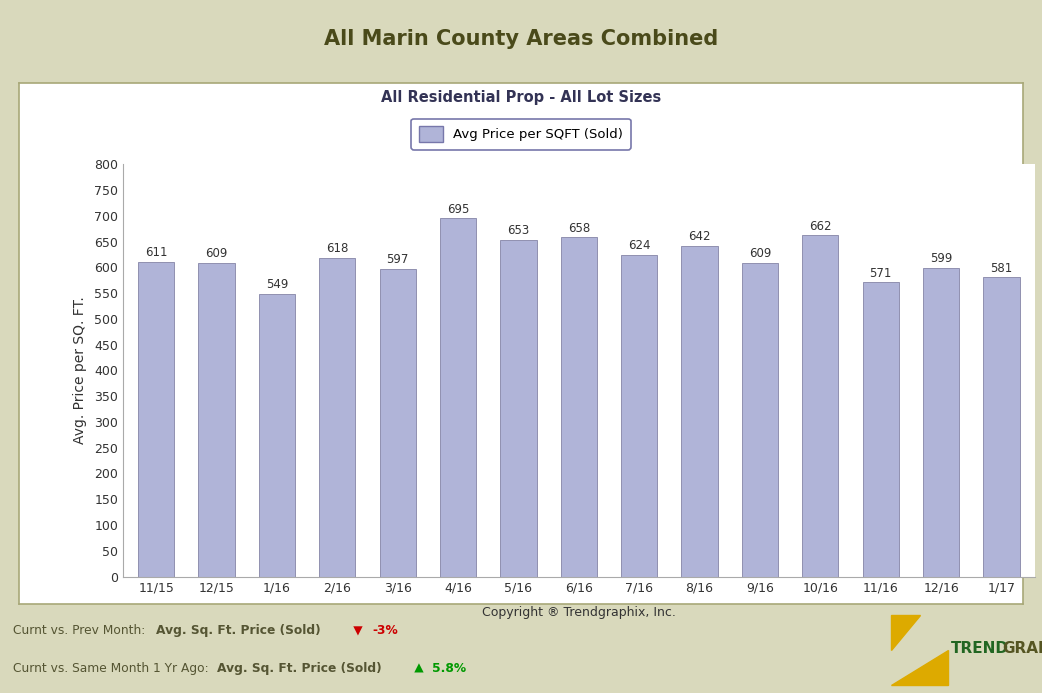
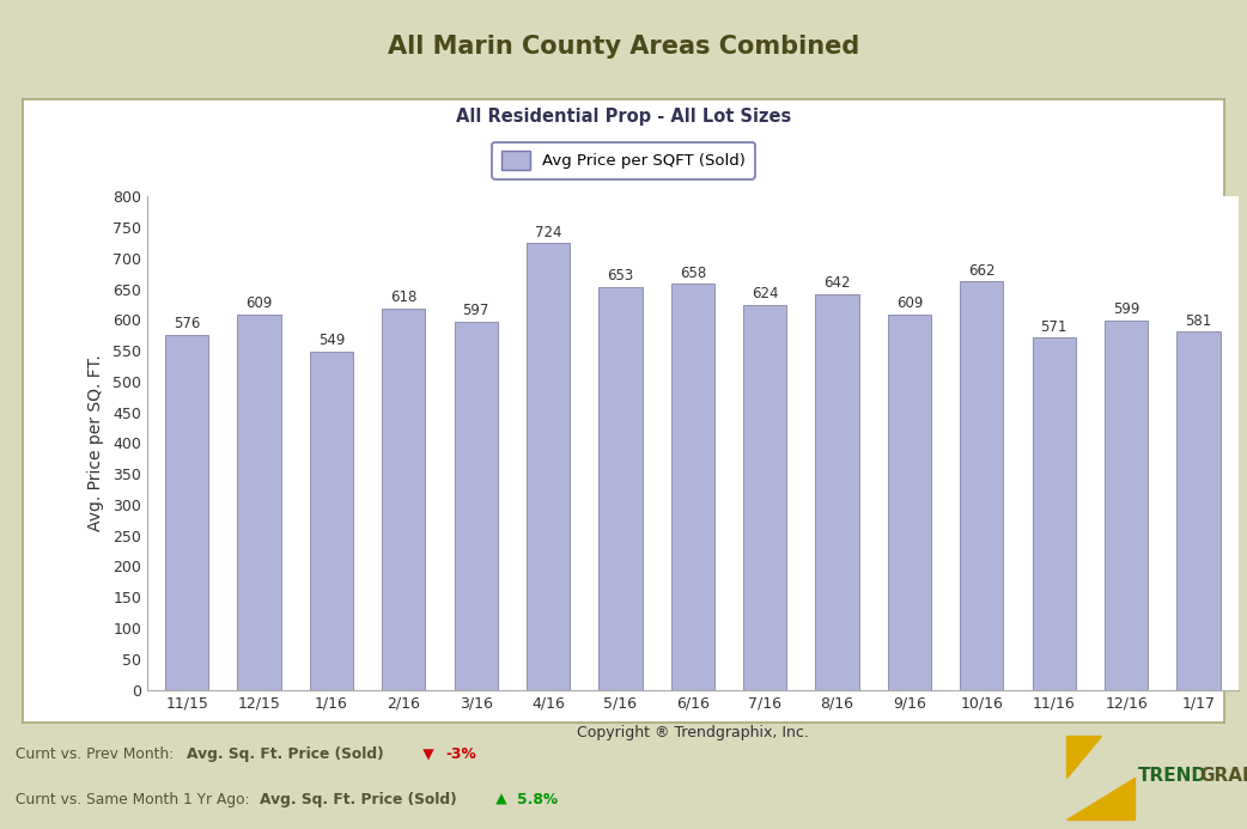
11/15: 611 -> 576
4/16: 695 -> 724
